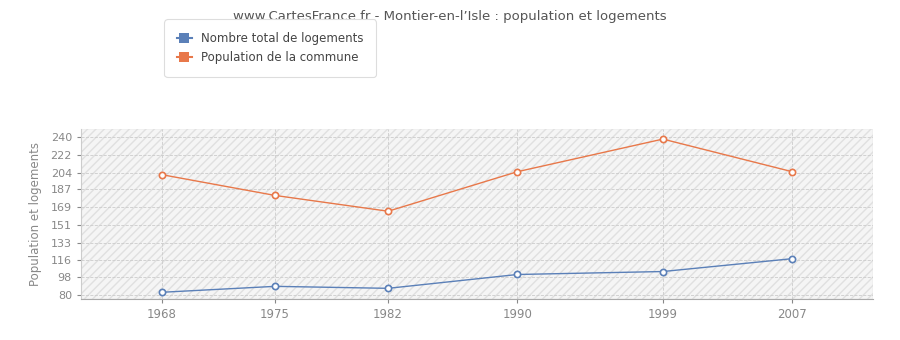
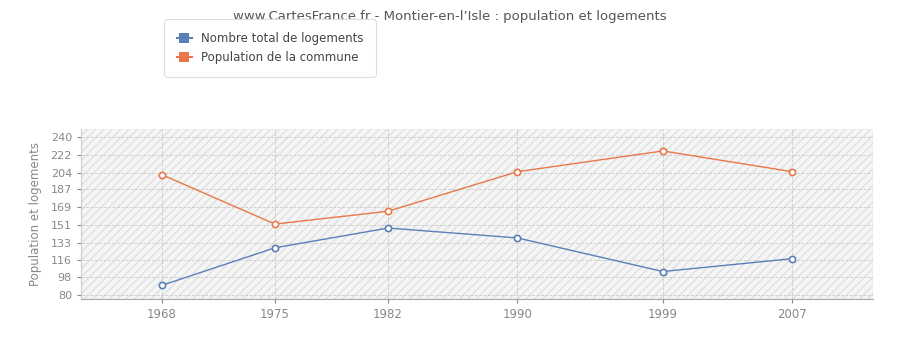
Nombre total de logements/1968: 83 -> 90
Nombre total de logements/1975: 89 -> 128
Population de la commune/1975: 181 -> 152
Nombre total de logements/1982: 87 -> 148
Nombre total de logements/1990: 101 -> 138
Population de la commune/1999: 238 -> 226
